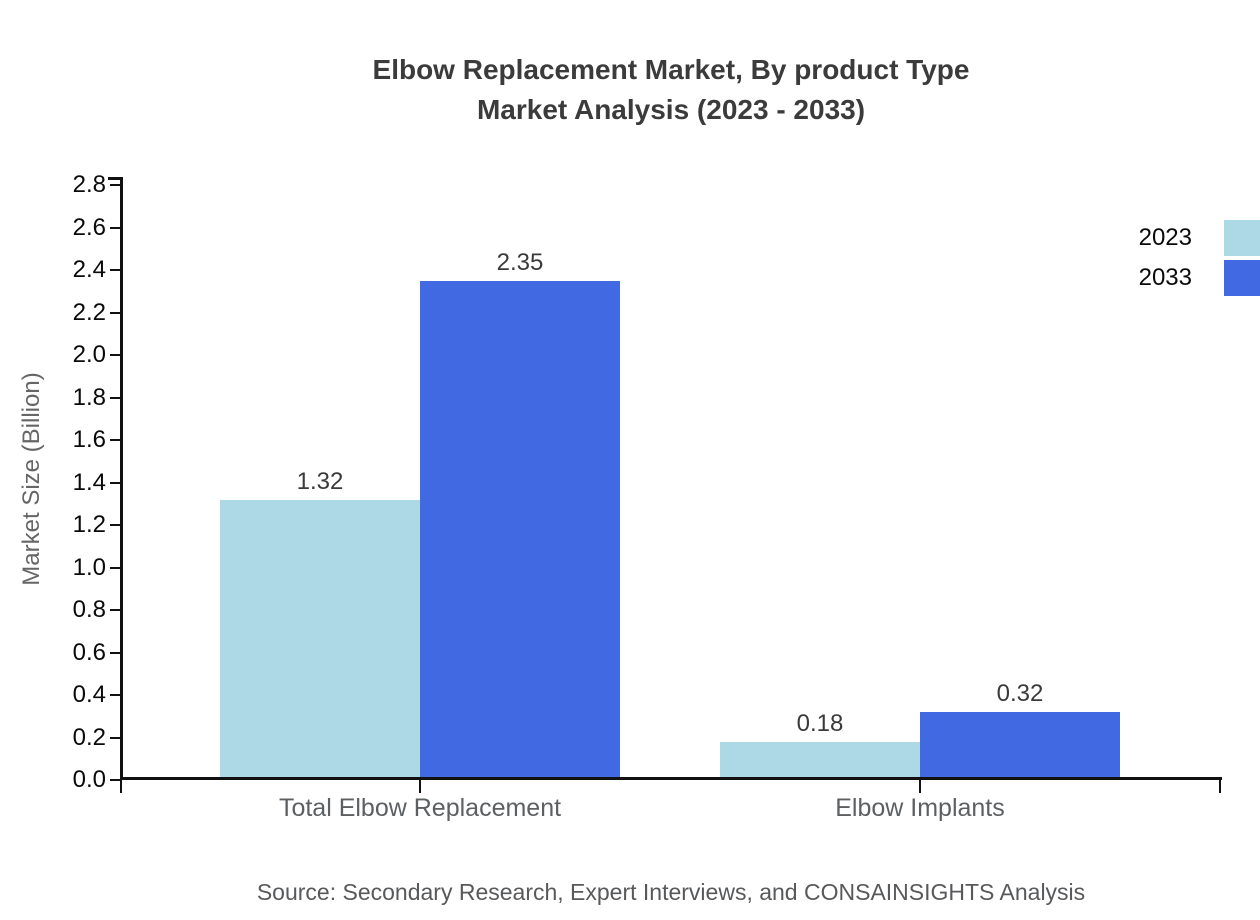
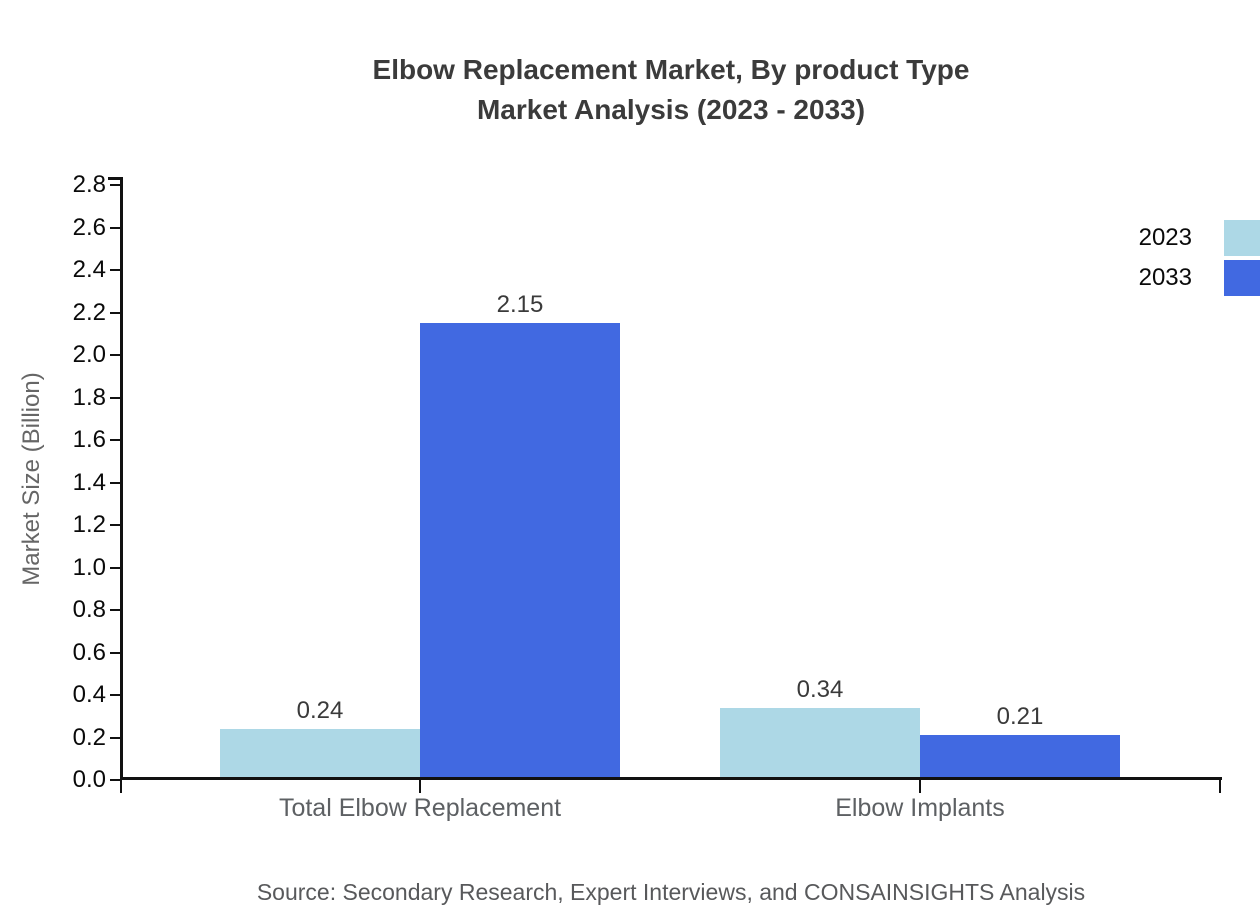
2023/Total Elbow Replacement: 1.32 -> 0.24
2033/Total Elbow Replacement: 2.35 -> 2.15
2023/Elbow Implants: 0.18 -> 0.34
2033/Elbow Implants: 0.32 -> 0.21
